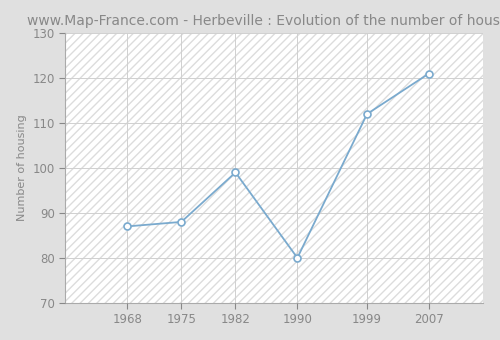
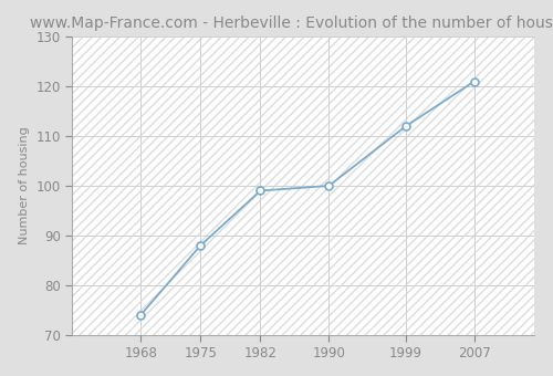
1968: 87 -> 74
1990: 80 -> 100
